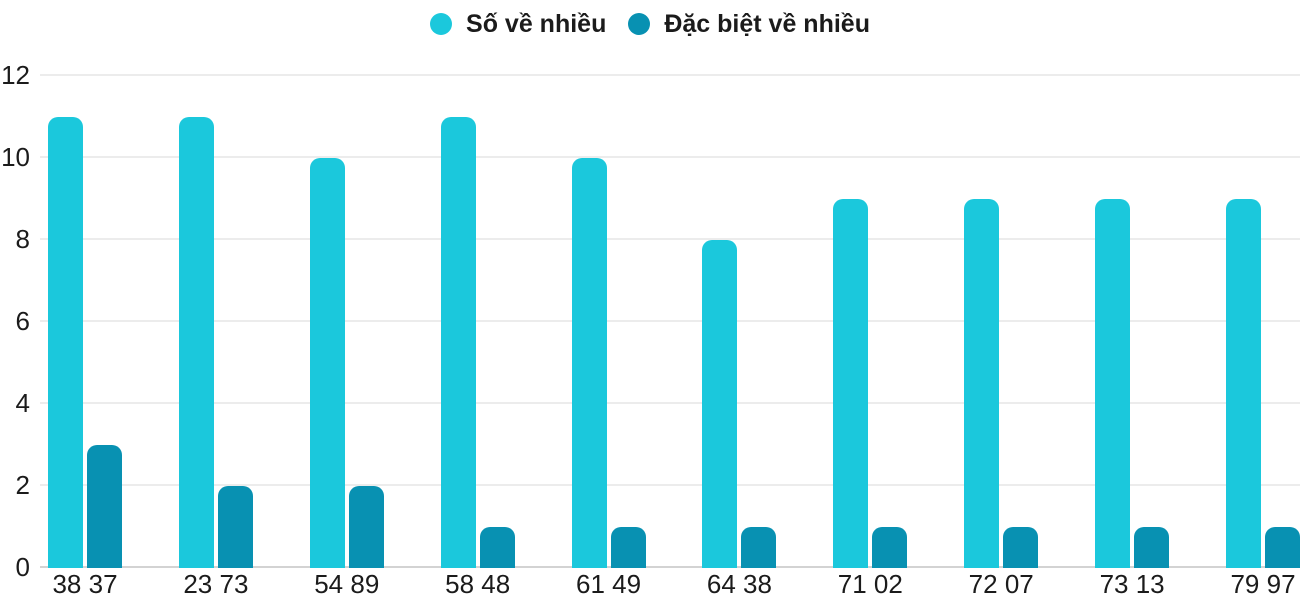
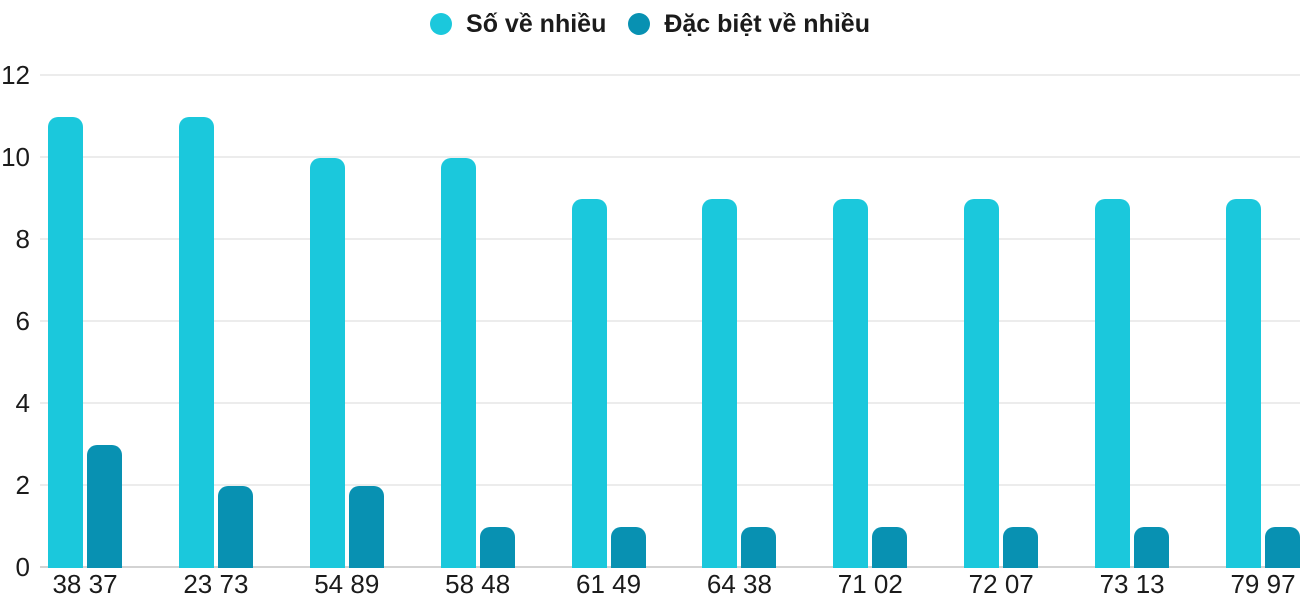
Số về nhiều/58 48: 11 -> 10
Số về nhiều/61 49: 10 -> 9
Số về nhiều/64 38: 8 -> 9
